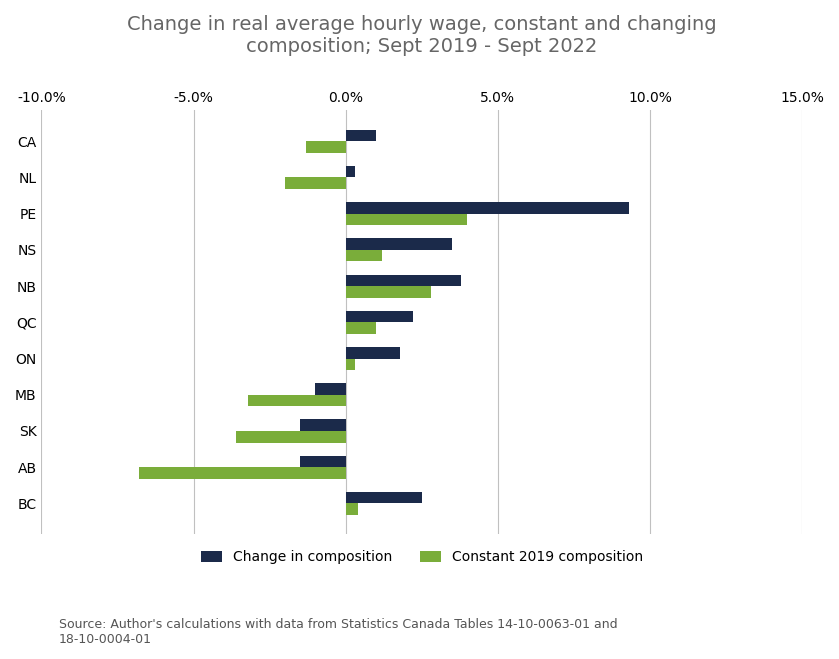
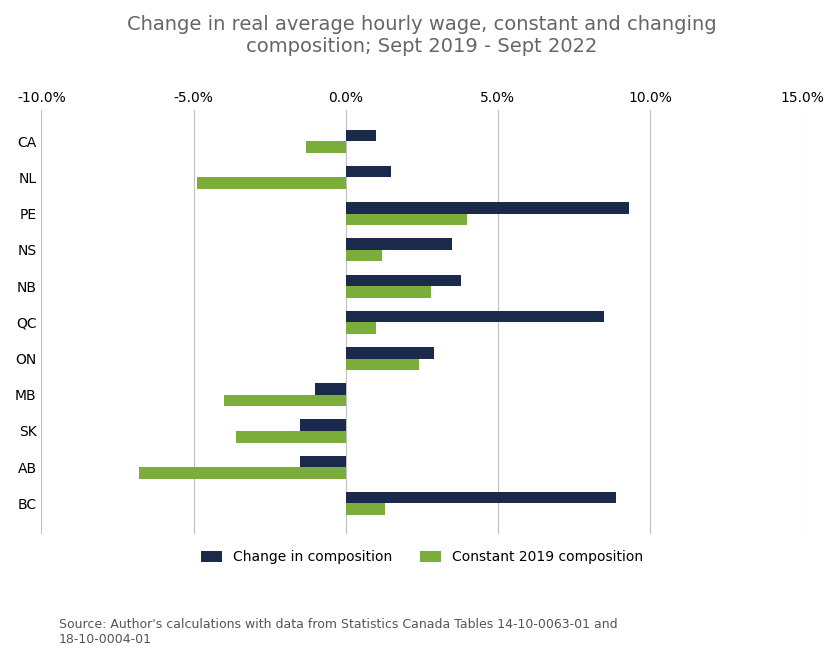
Change in composition/NL: 0.3% -> 1.5%
Constant 2019 composition/NL: -2.0% -> -4.9%
Change in composition/QC: 2.2% -> 8.5%
Change in composition/ON: 1.8% -> 2.9%
Constant 2019 composition/ON: 0.3% -> 2.4%
Constant 2019 composition/MB: -3.2% -> -4.0%
Change in composition/BC: 2.5% -> 8.9%
Constant 2019 composition/BC: 0.4% -> 1.3%
